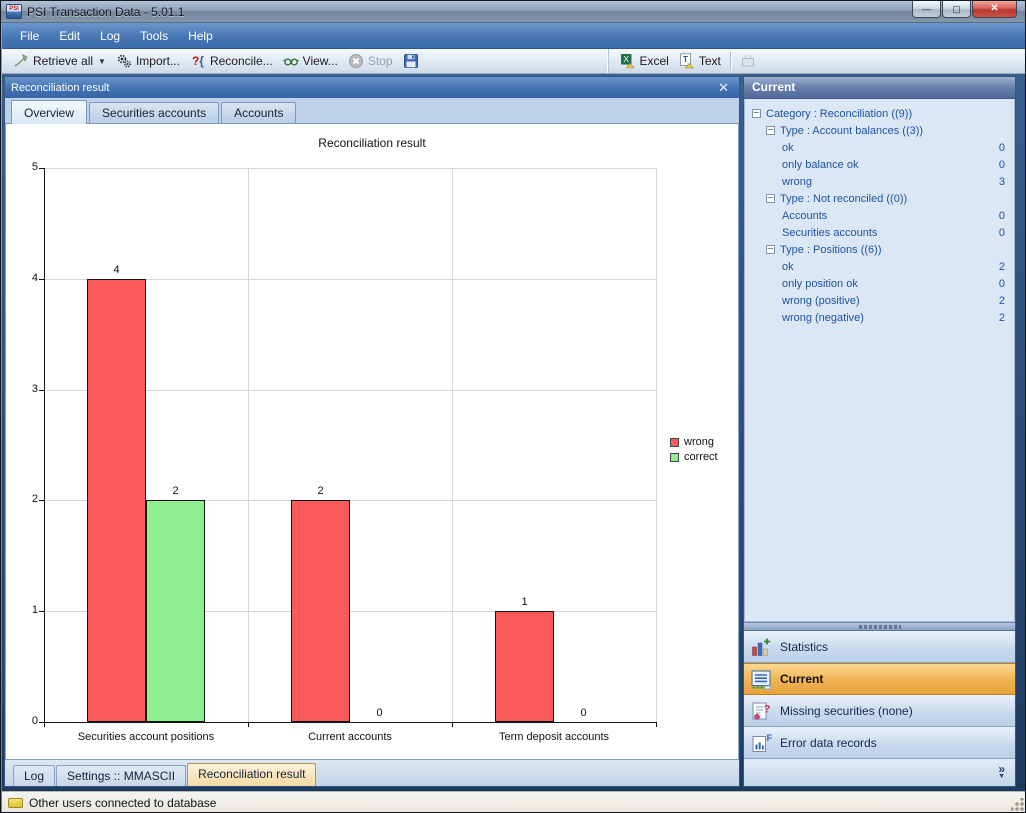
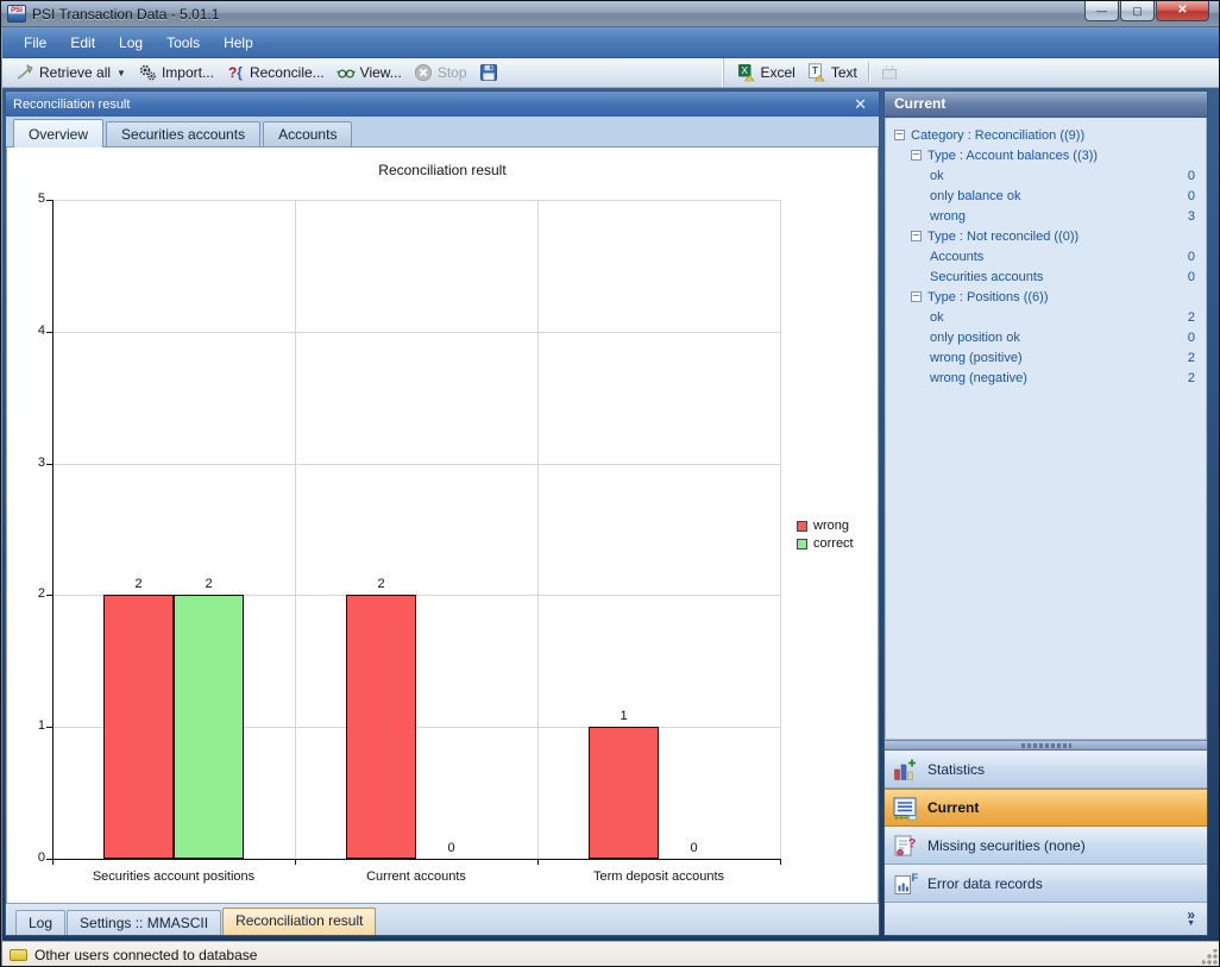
wrong/Securities account positions: 4 -> 2
